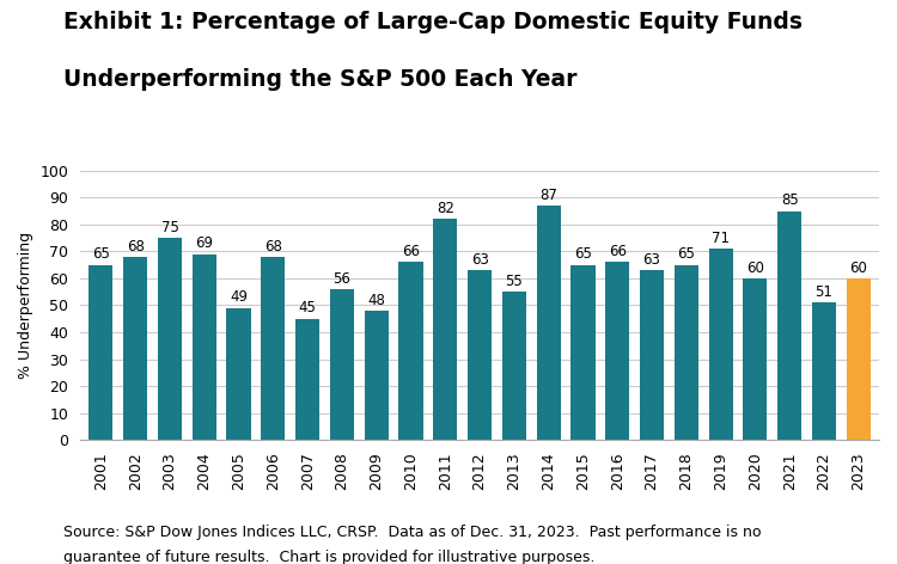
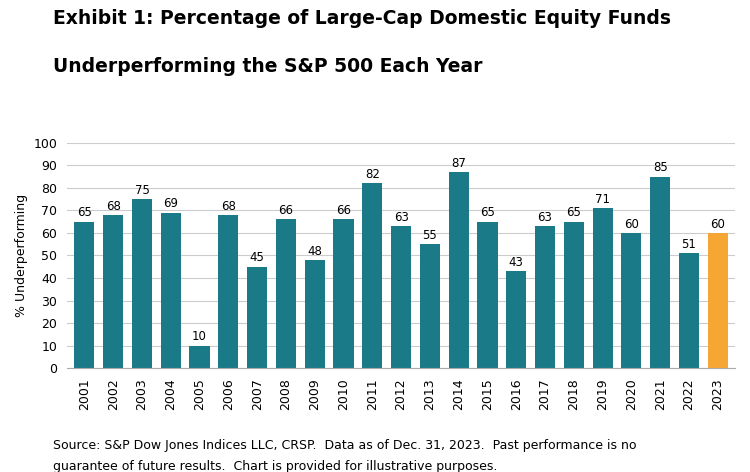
2005: 49 -> 10
2008: 56 -> 66
2016: 66 -> 43
